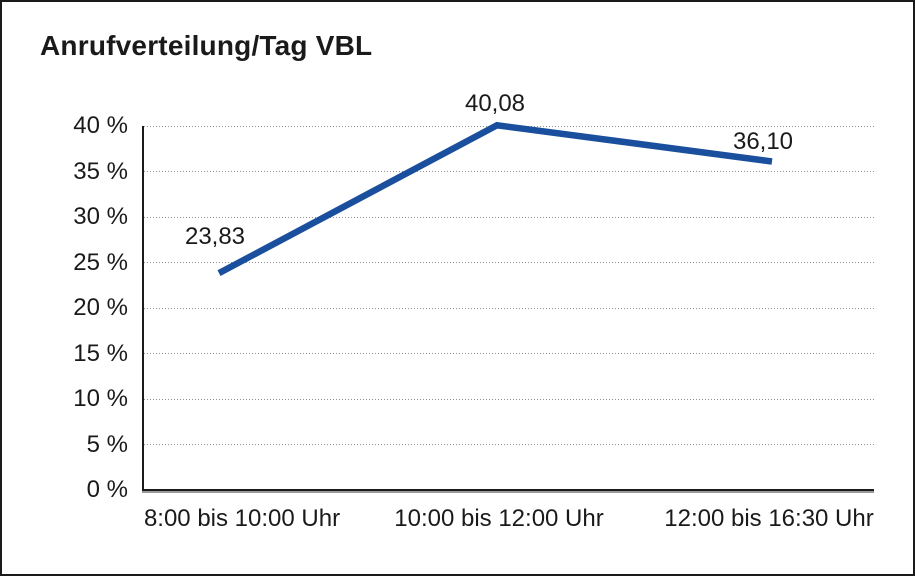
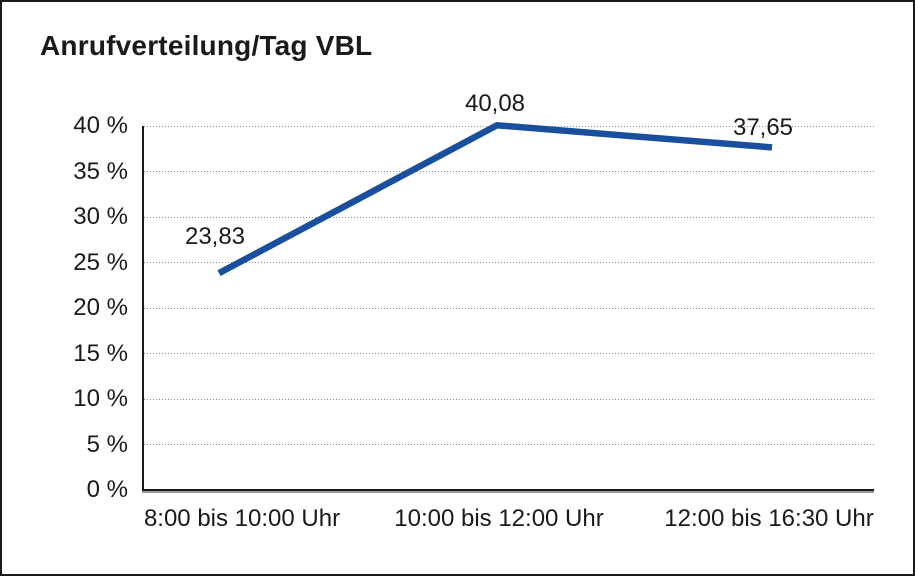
12:00 bis 16:30 Uhr: 36,10 -> 37,65
